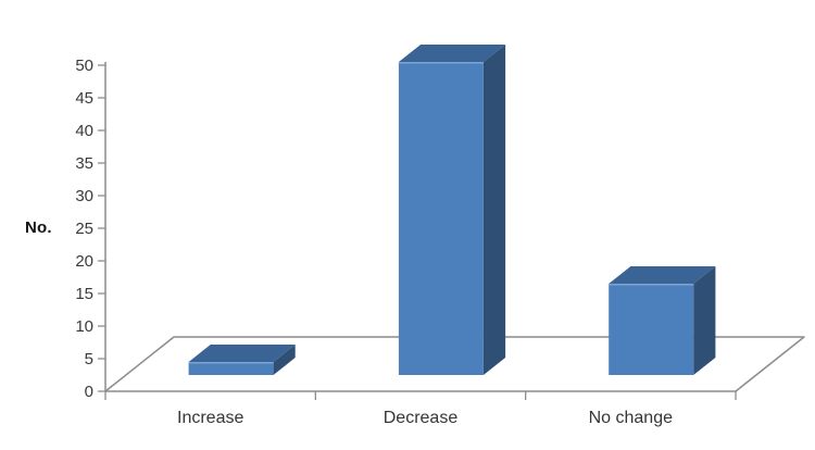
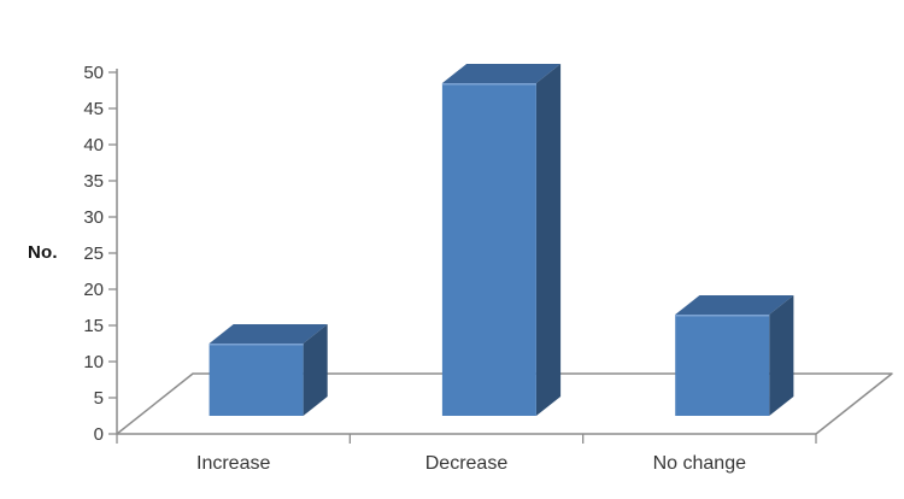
Increase: 2 -> 10
Decrease: 48 -> 46
